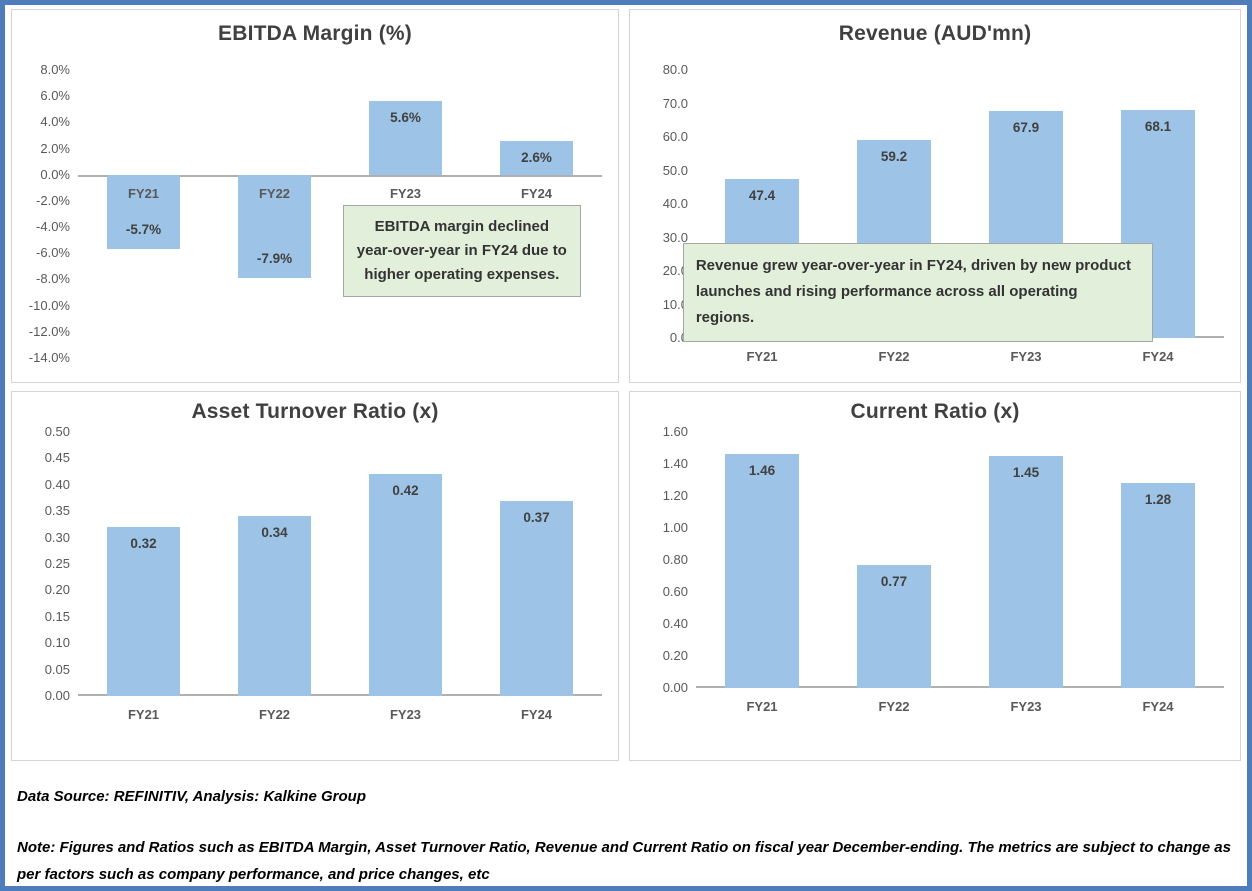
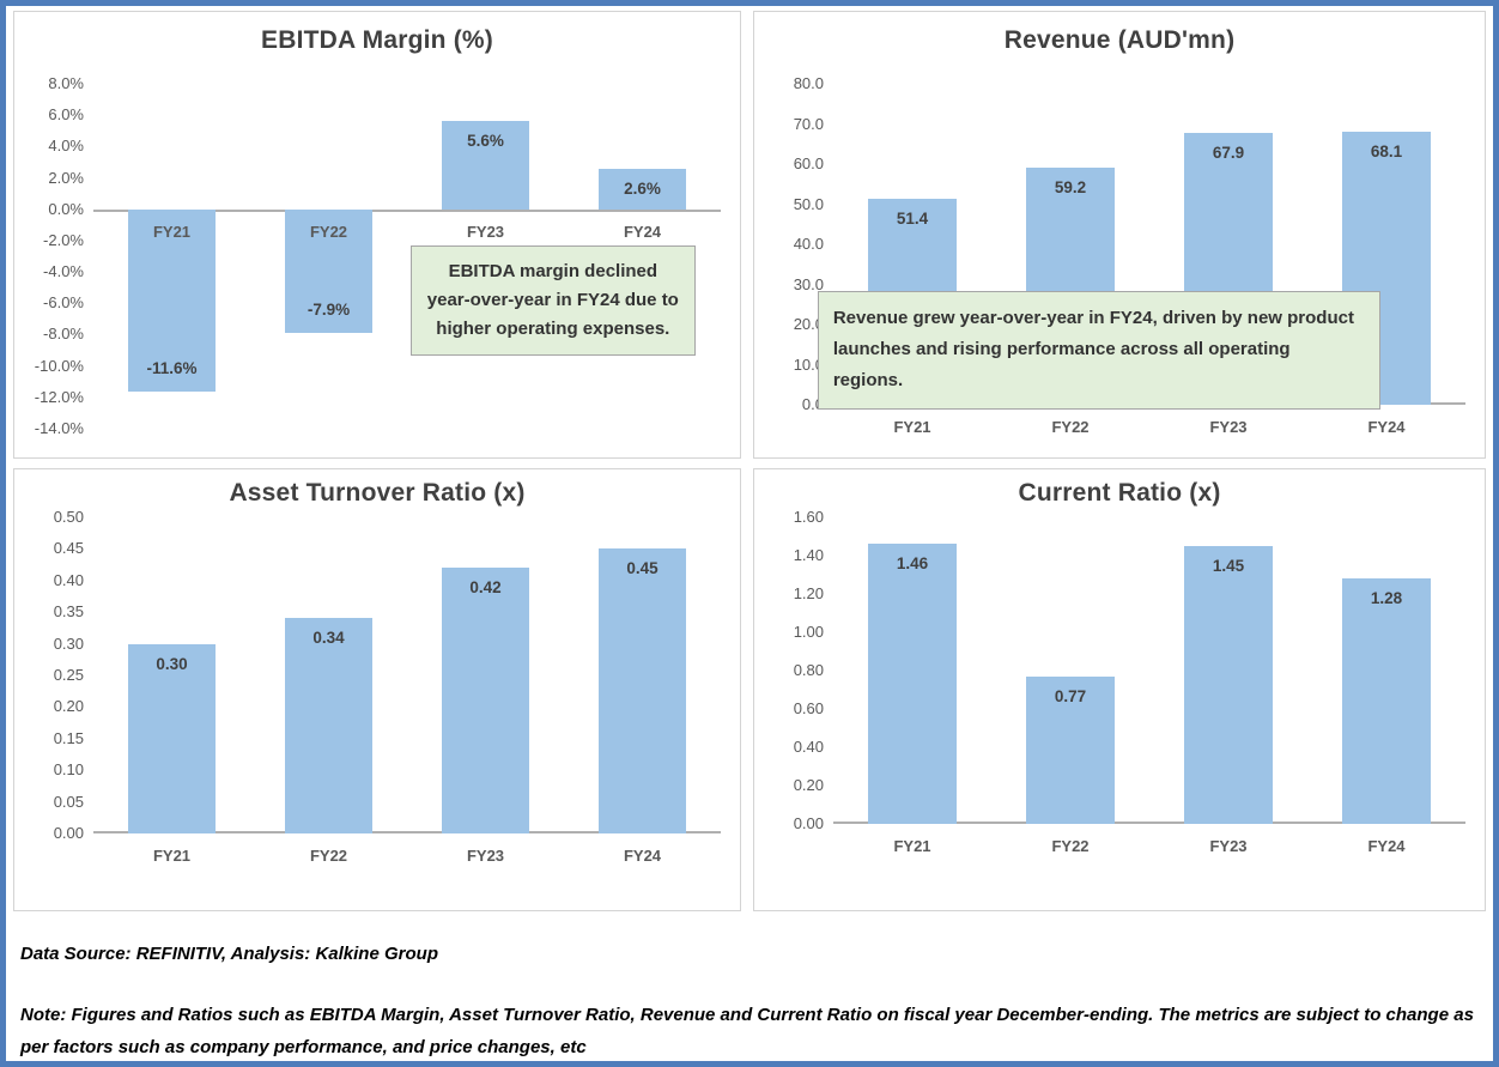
EBITDA Margin (%)/FY21: -5.7% -> -11.6%
Revenue (AUD'mn)/FY21: 47.4 -> 51.4
Asset Turnover Ratio (x)/FY21: 0.32 -> 0.30
Asset Turnover Ratio (x)/FY24: 0.37 -> 0.45
